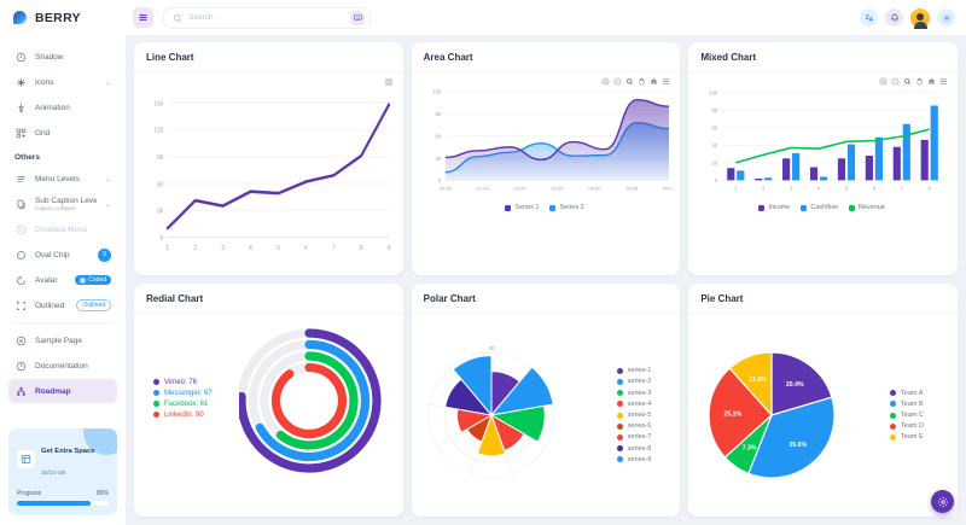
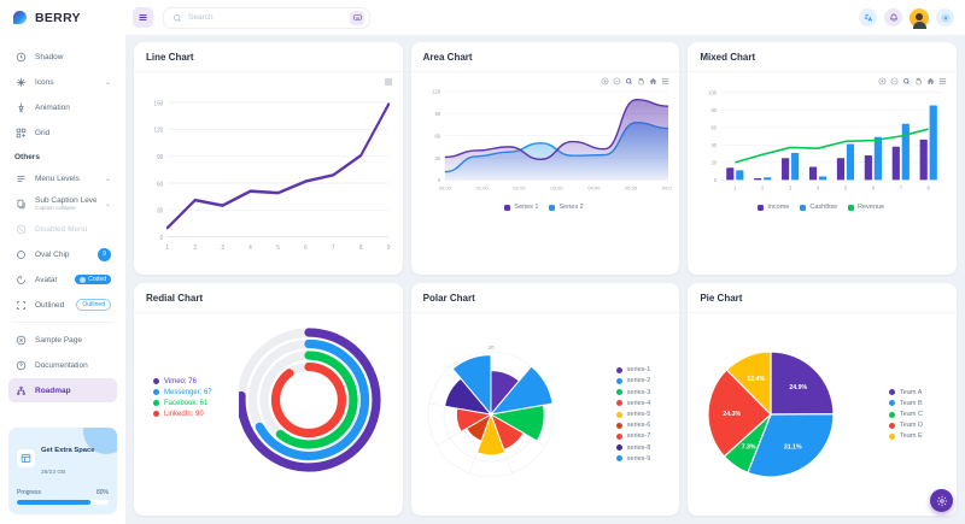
Pie Chart/Team A: 20.4% -> 24.9%
Pie Chart/Team B: 35.6% -> 31.1%
Pie Chart/Team D: 25.1% -> 24.3%
Pie Chart/Team E: 11.6% -> 12.4%
